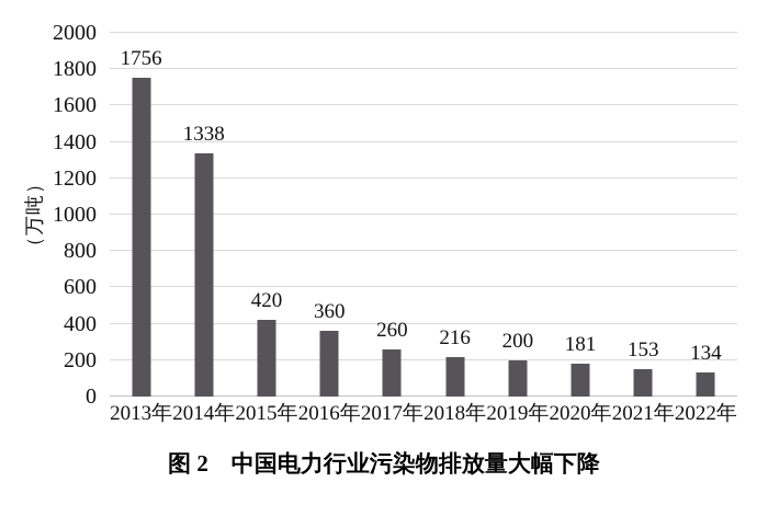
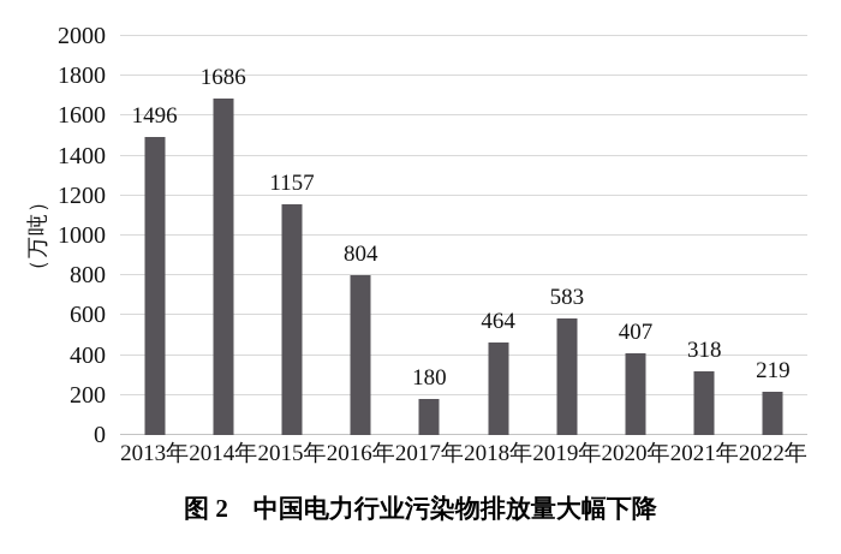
2013年: 1756 -> 1496
2014年: 1338 -> 1686
2015年: 420 -> 1157
2016年: 360 -> 804
2017年: 260 -> 180
2018年: 216 -> 464
2019年: 200 -> 583
2020年: 181 -> 407
2021年: 153 -> 318
2022年: 134 -> 219
